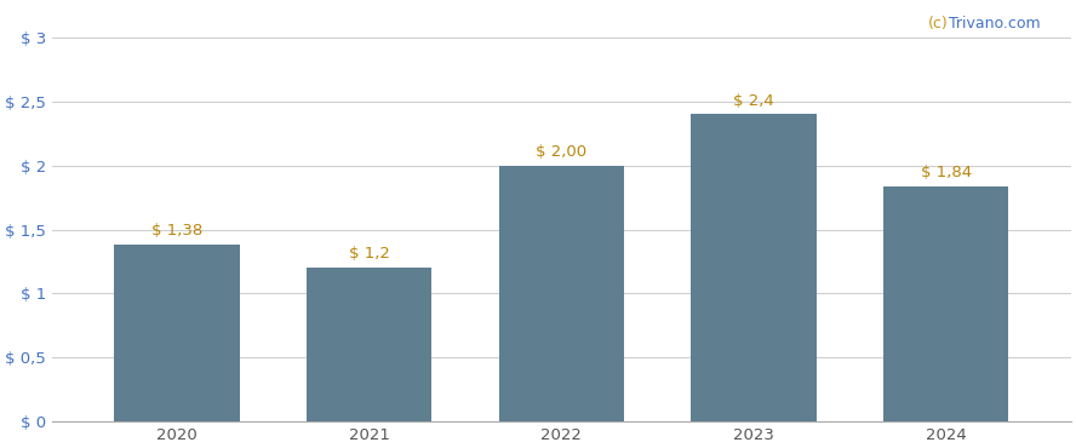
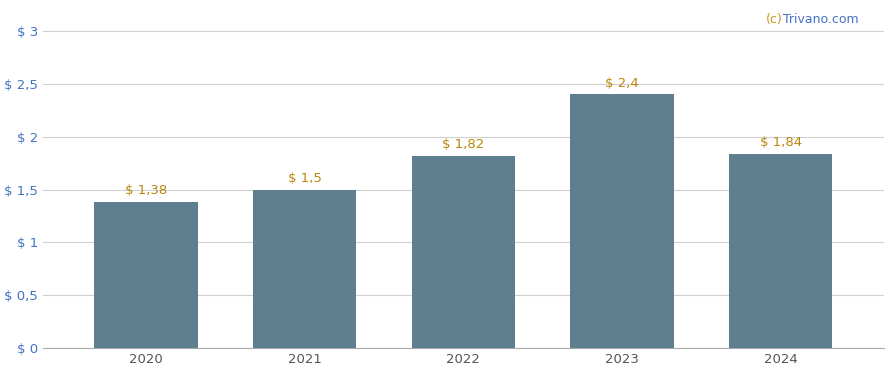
2021: 1,2 -> 1,5
2022: 2,00 -> 1,82
